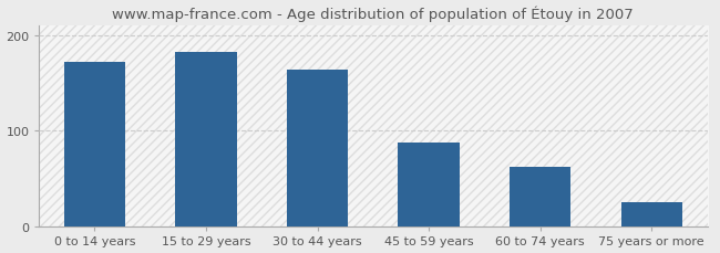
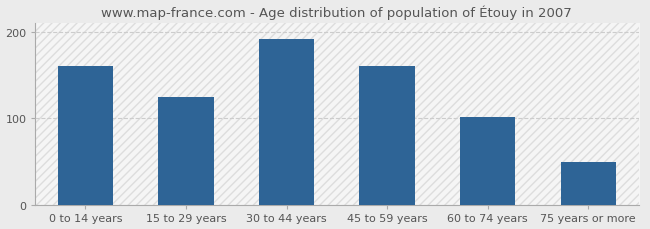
0 to 14 years: 172 -> 160
15 to 29 years: 182 -> 125
30 to 44 years: 164 -> 191
45 to 59 years: 88 -> 160
60 to 74 years: 62 -> 102
75 years or more: 26 -> 50
